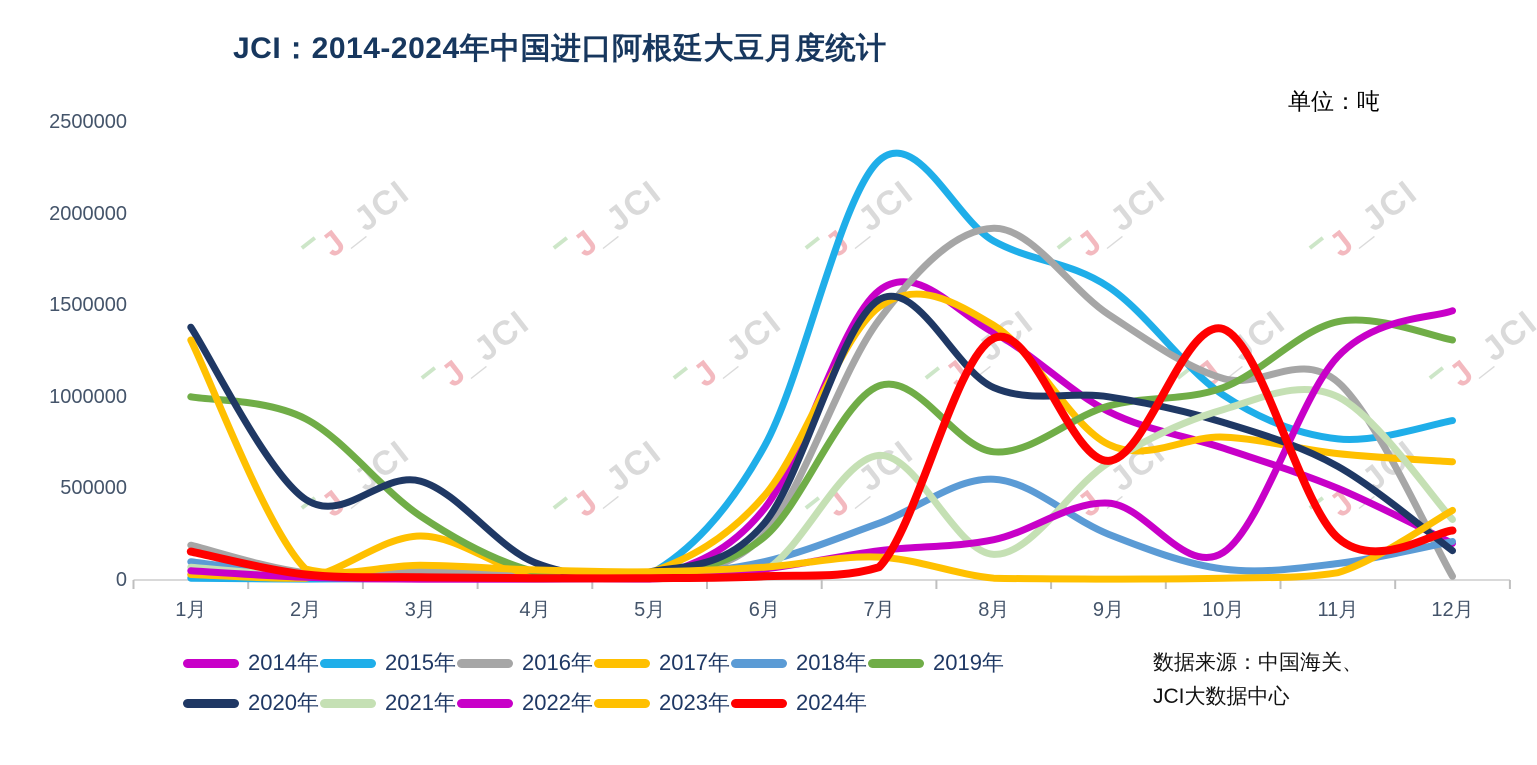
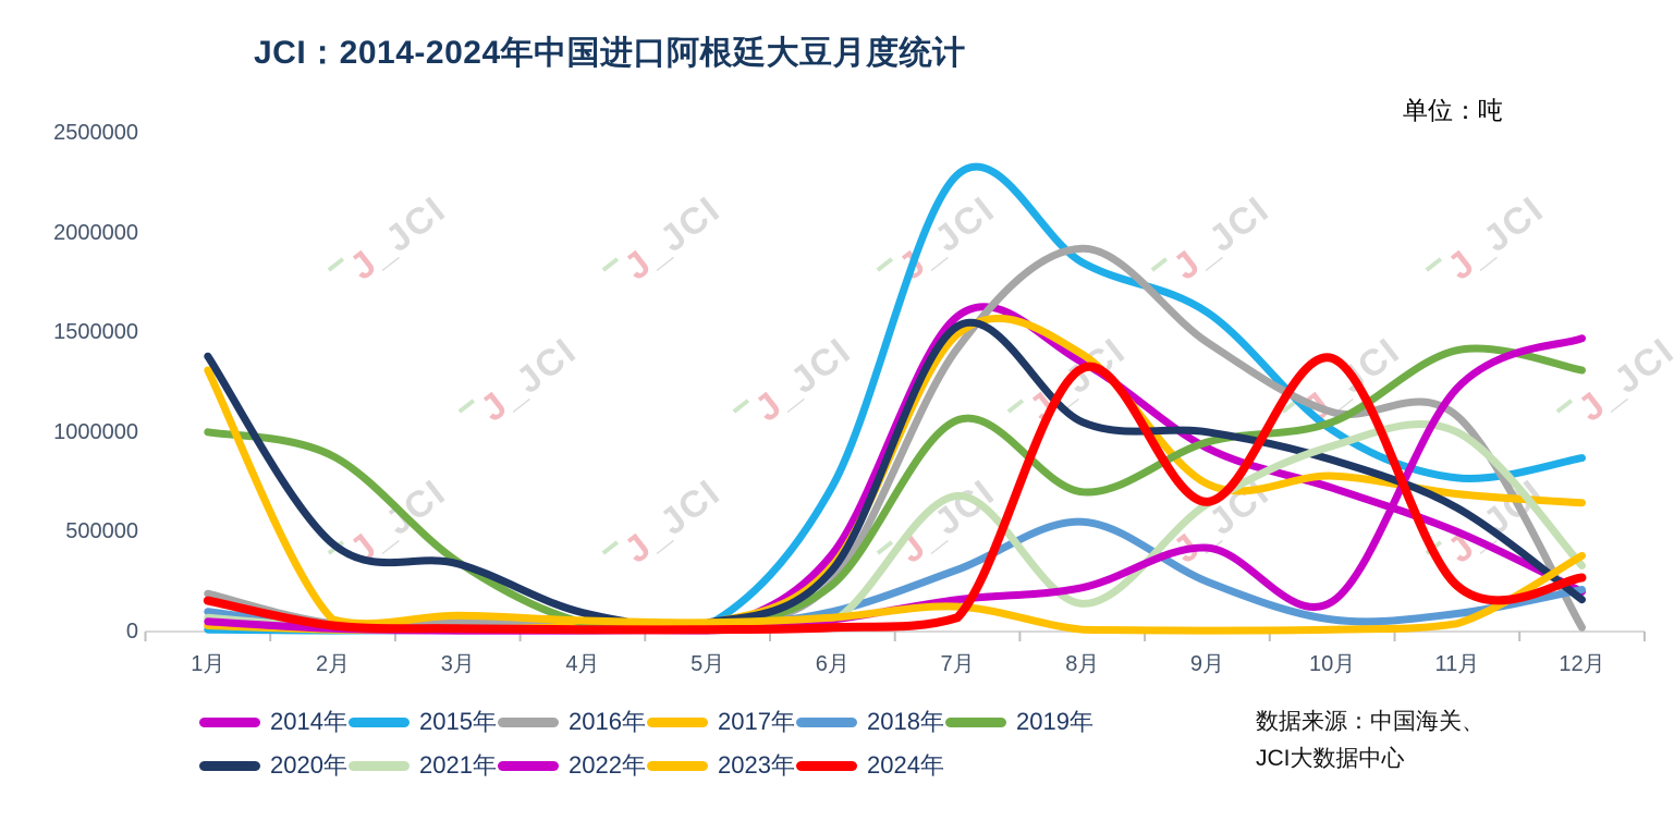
2017年/3月: 240000 -> 10000
2020年/3月: 540000 -> 340000
2017年/6月: 460000 -> 330000
